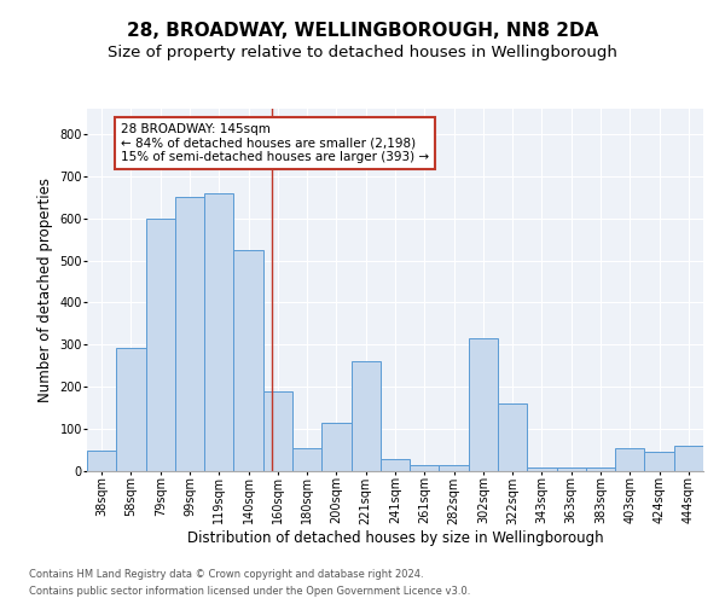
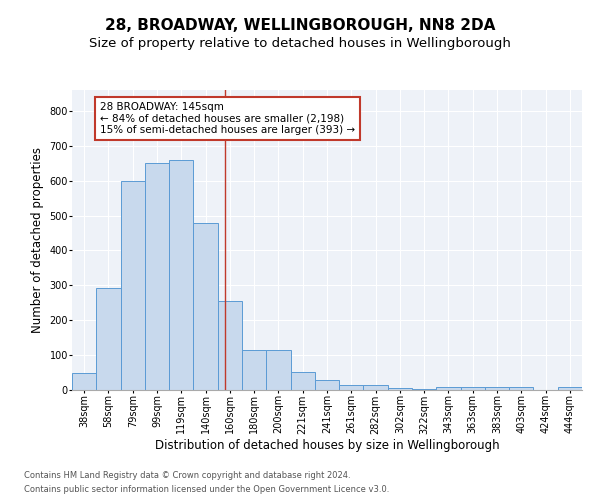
140sqm: 525 -> 480
160sqm: 190 -> 254
180sqm: 55 -> 115
221sqm: 260 -> 53
302sqm: 315 -> 7
322sqm: 160 -> 4
403sqm: 55 -> 8
424sqm: 45 -> 1
444sqm: 60 -> 10
